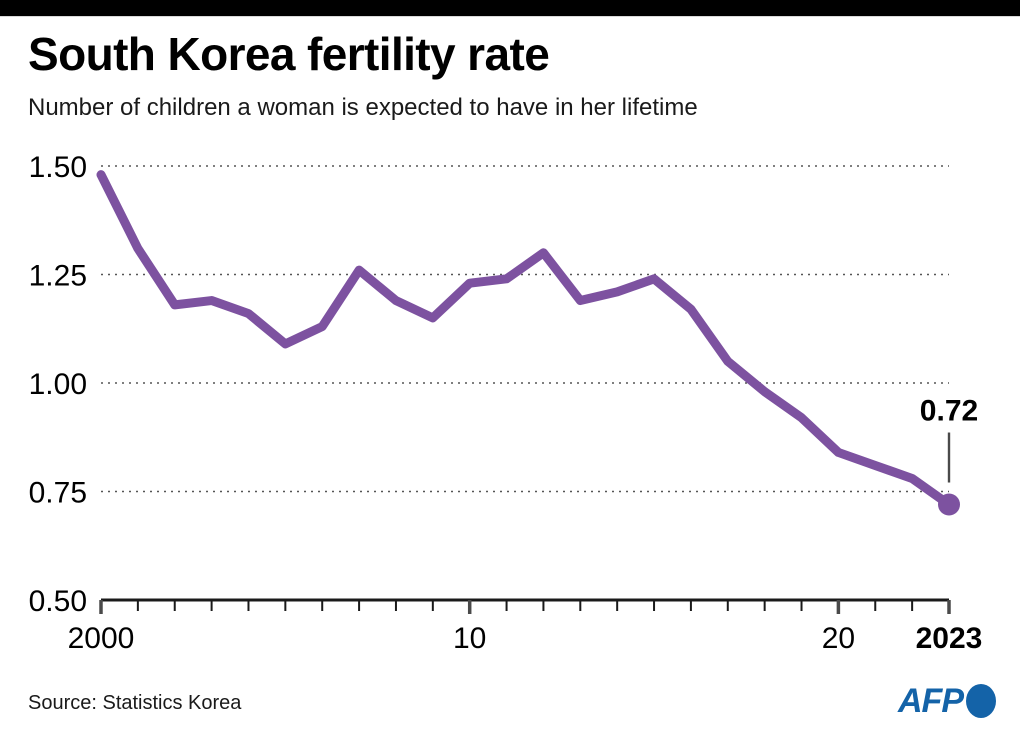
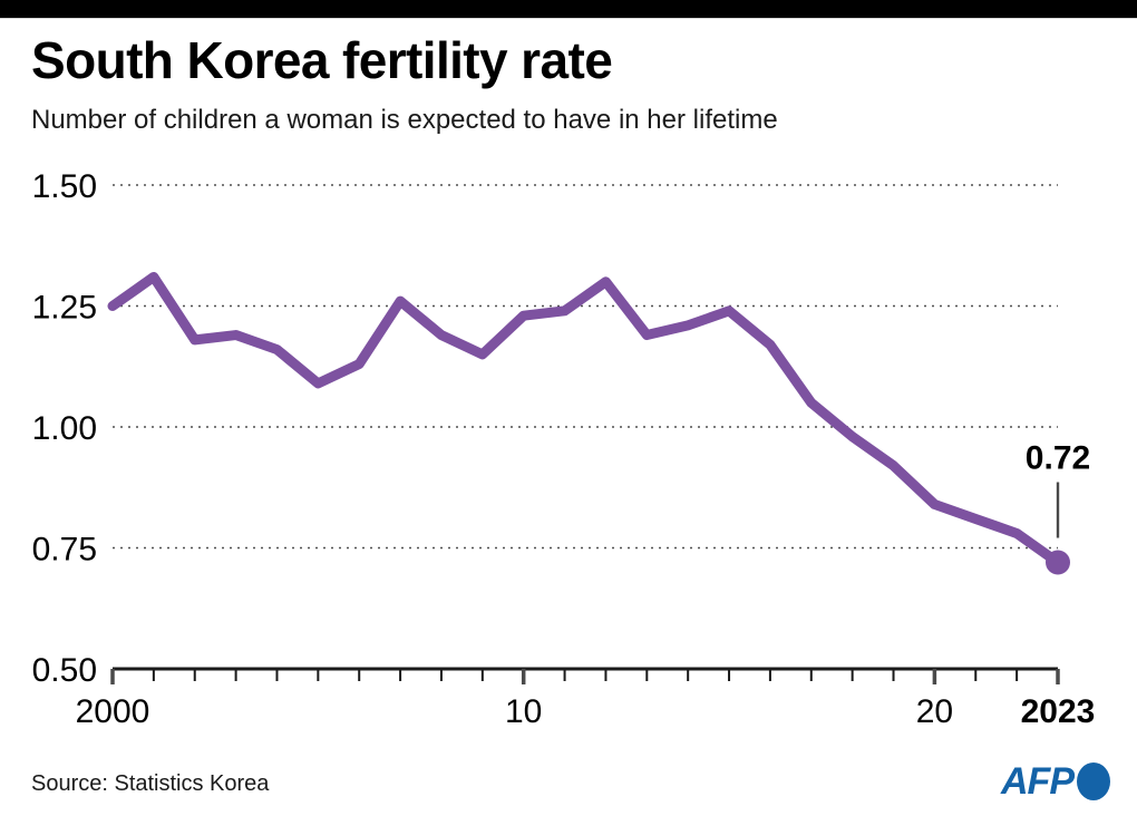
2000: 1.48 -> 1.25
